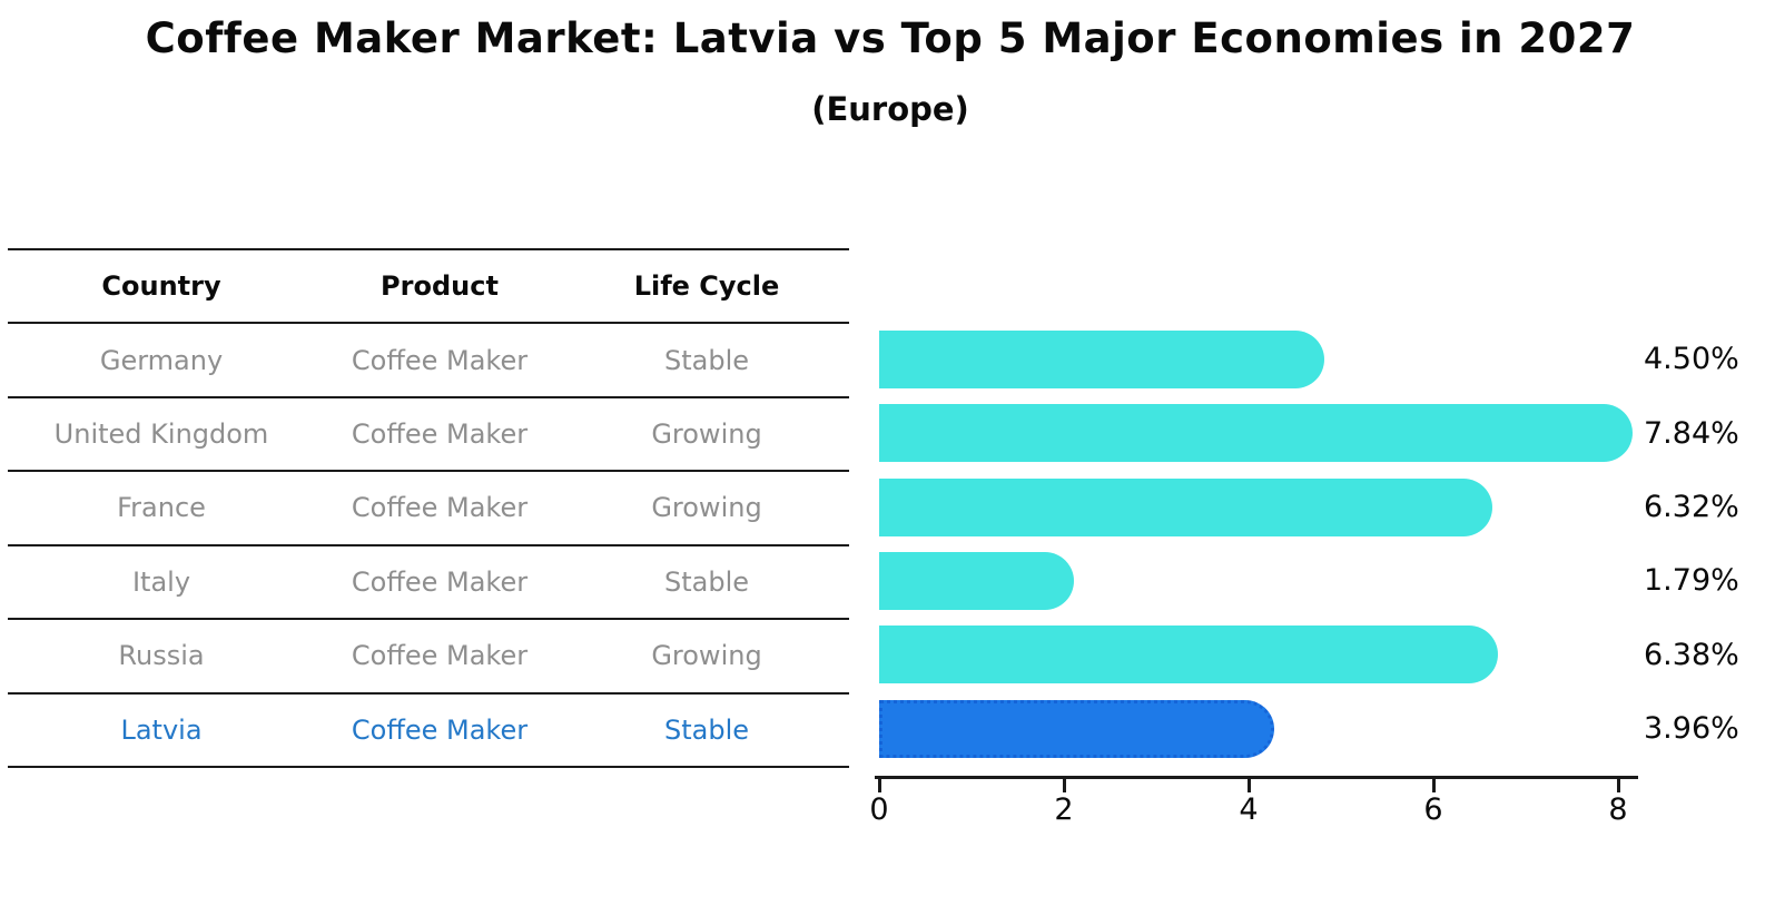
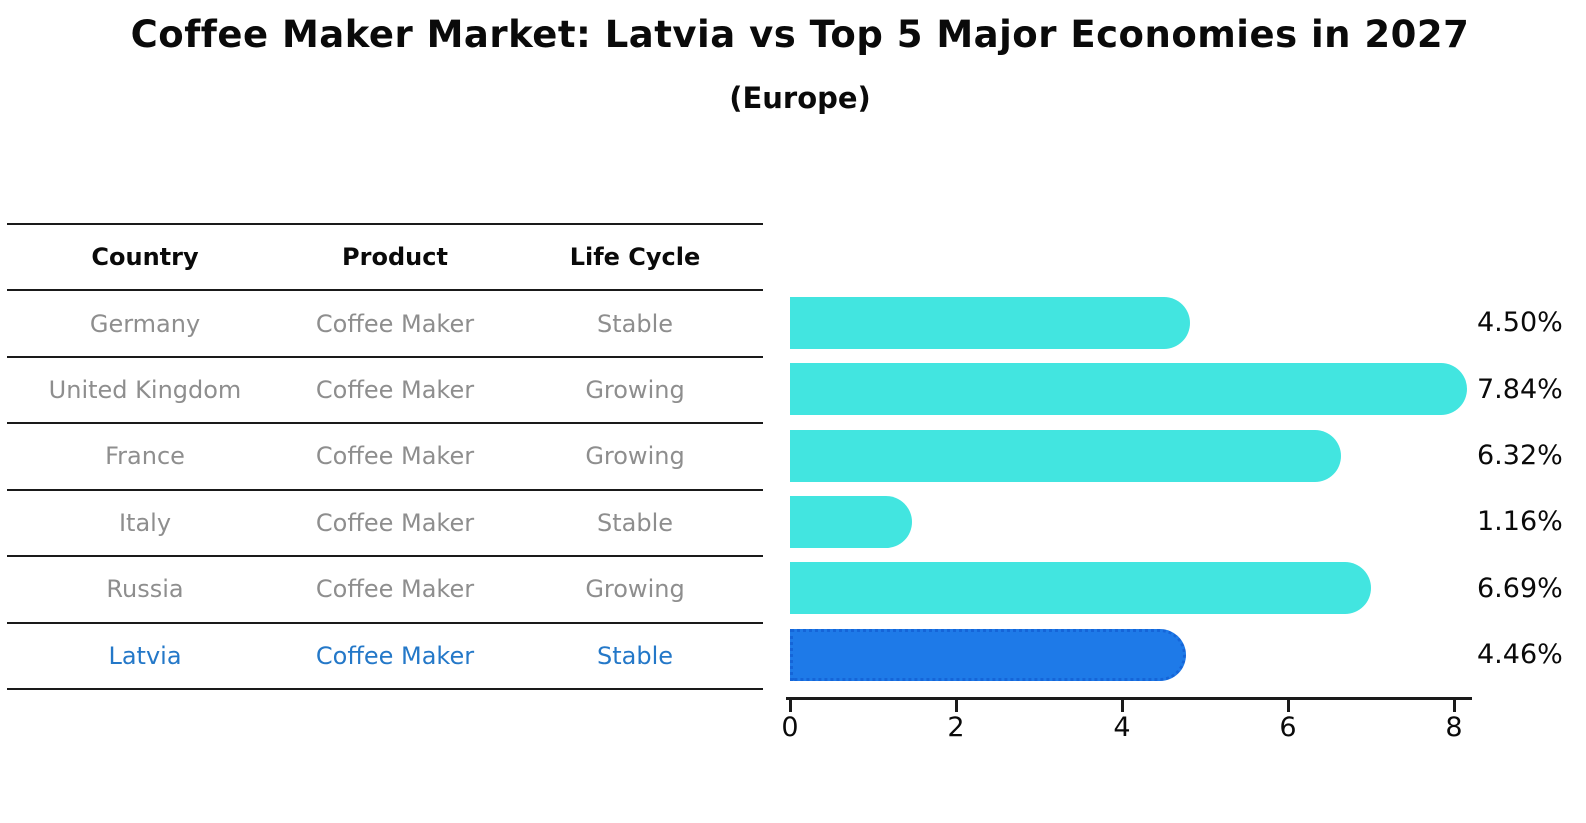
Italy: 1.79% -> 1.16%
Russia: 6.38% -> 6.69%
Latvia: 3.96% -> 4.46%
